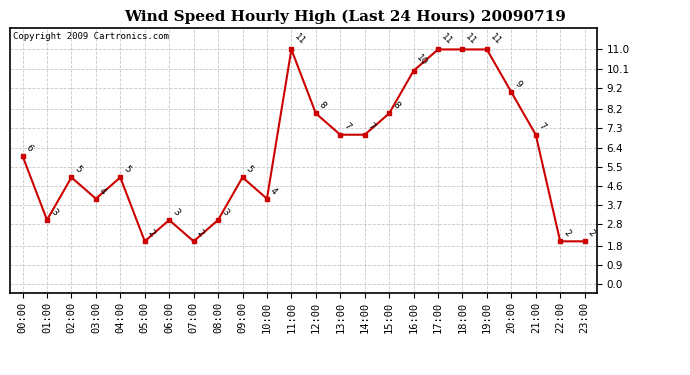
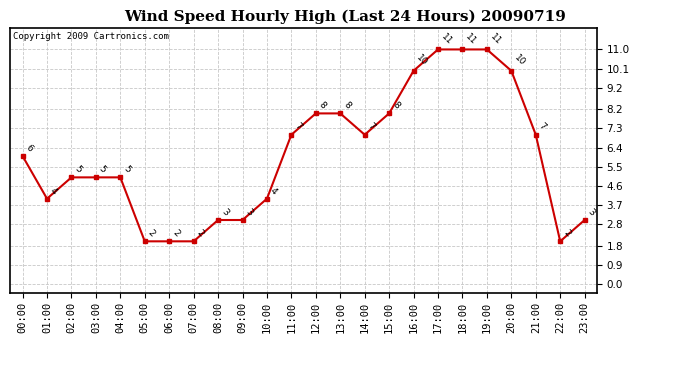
01:00: 3 -> 4
03:00: 4 -> 5
06:00: 3 -> 2
09:00: 5 -> 3
11:00: 11 -> 7
13:00: 7 -> 8
20:00: 9 -> 10
23:00: 2 -> 3
